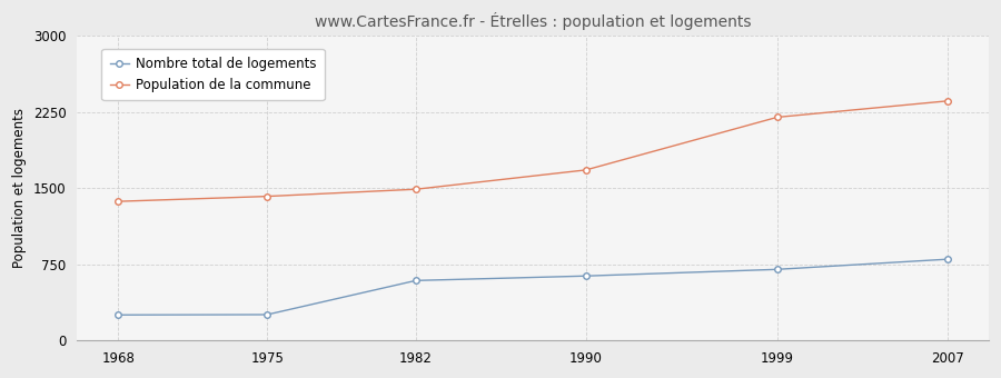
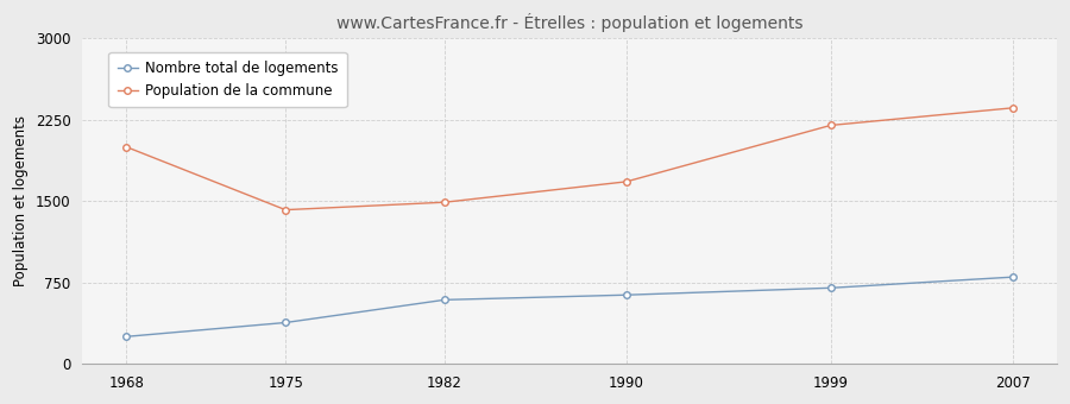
Population de la commune/1968: 1370 -> 2000
Nombre total de logements/1975: 250 -> 380
